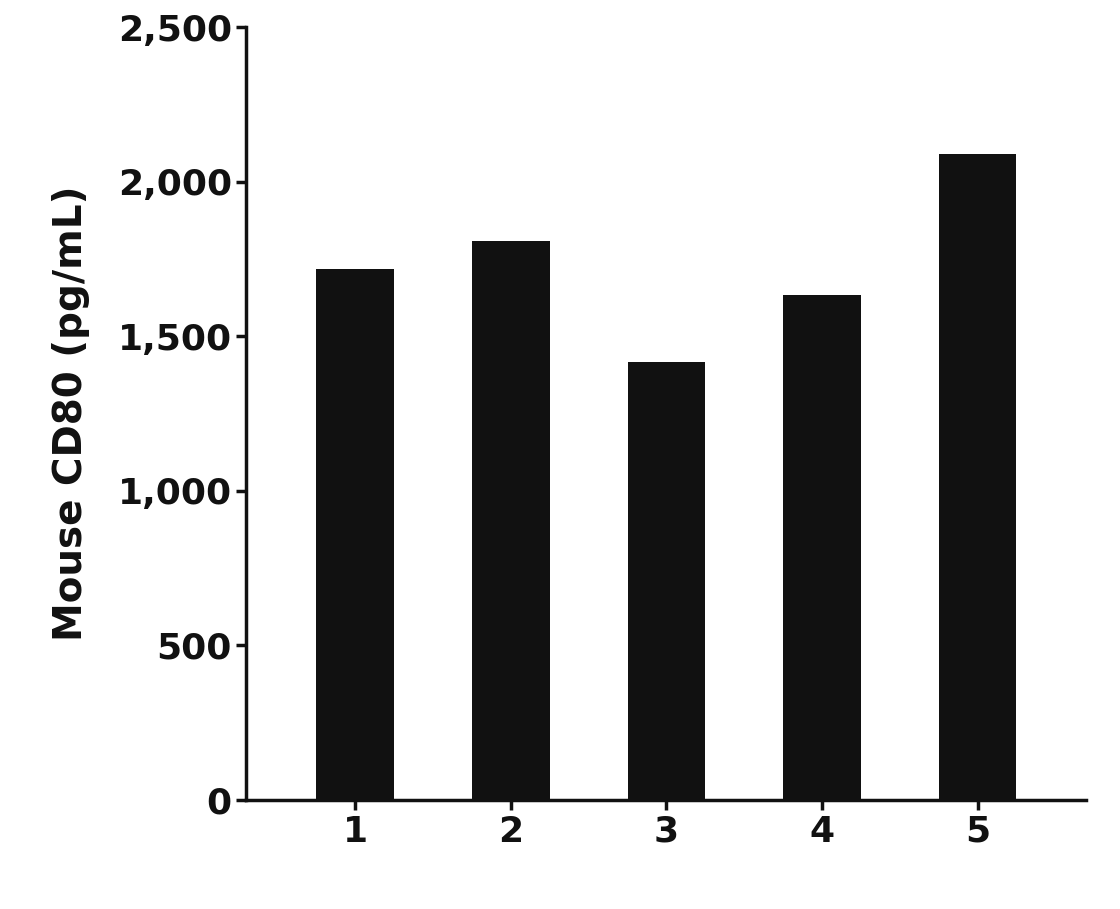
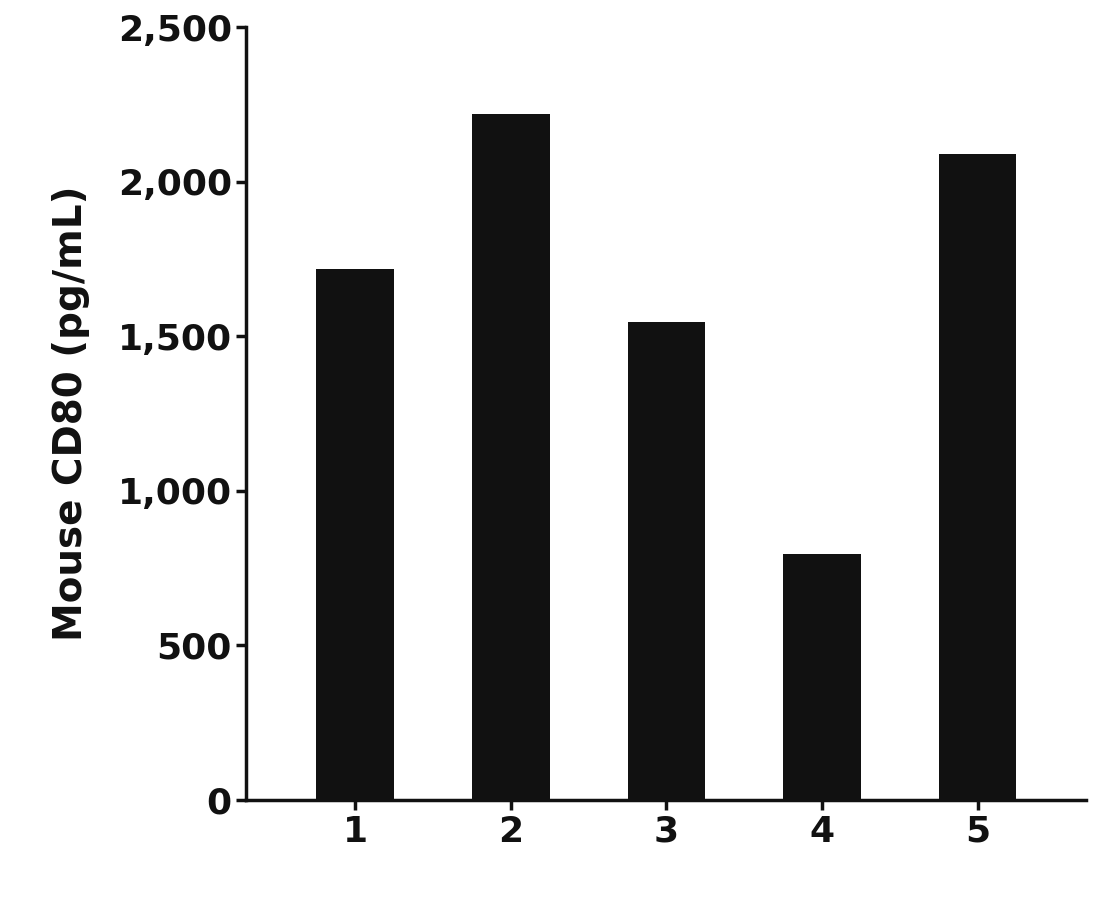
2: 1,810 -> 2,220
3: 1,417 -> 1,545
4: 1,635 -> 795
